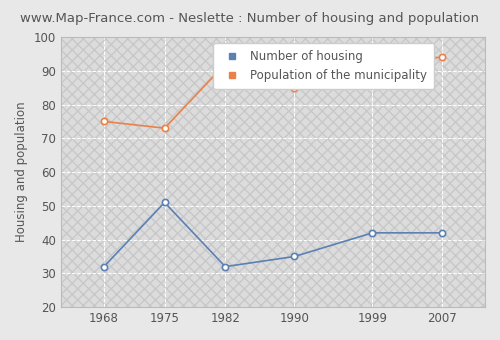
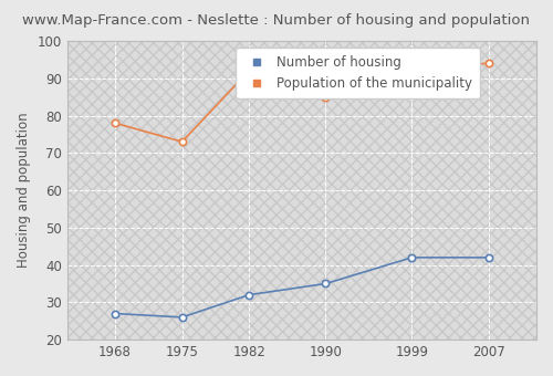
Number of housing/1968: 32 -> 27
Population of the municipality/1968: 75 -> 78
Number of housing/1975: 51 -> 26
